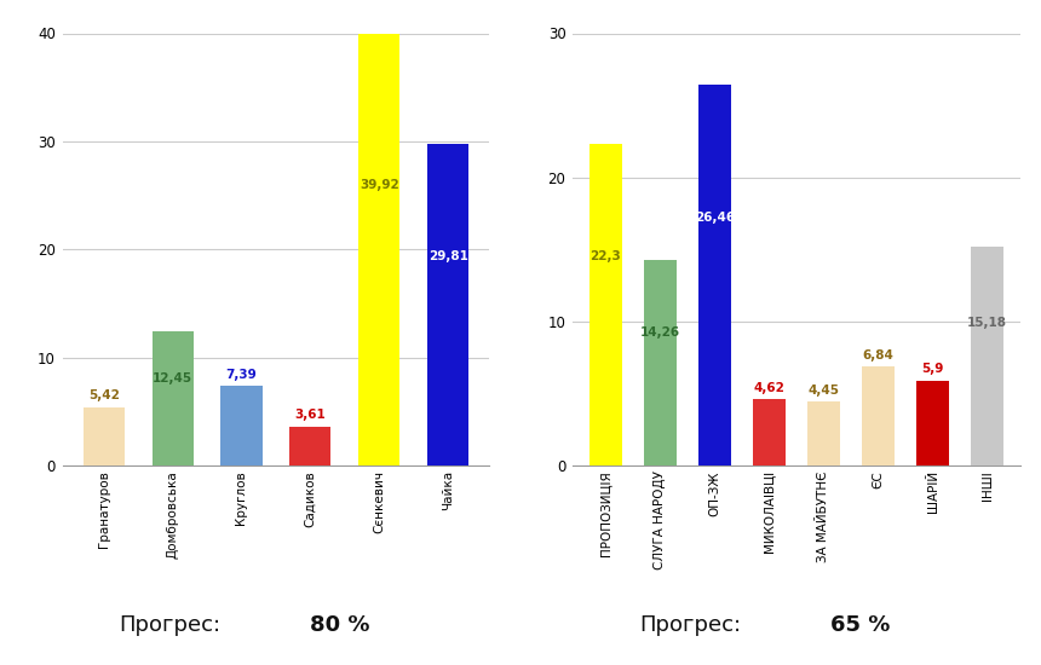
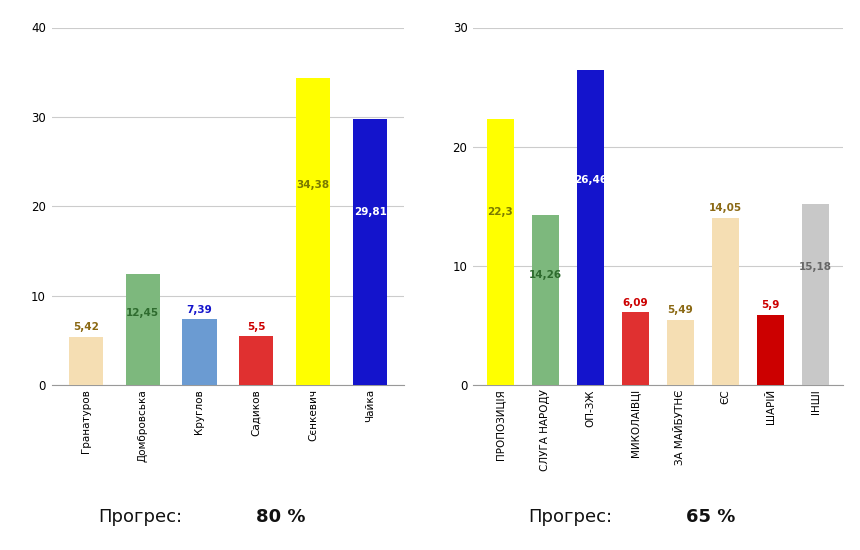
Садиков: 3,61 -> 5,5
Сєнкевич: 39,92 -> 34,38
МИКОЛАІВЦІ: 4,62 -> 6,09
ЗА МАЙБУТНЄ: 4,45 -> 5,49
ЄС: 6,84 -> 14,05
